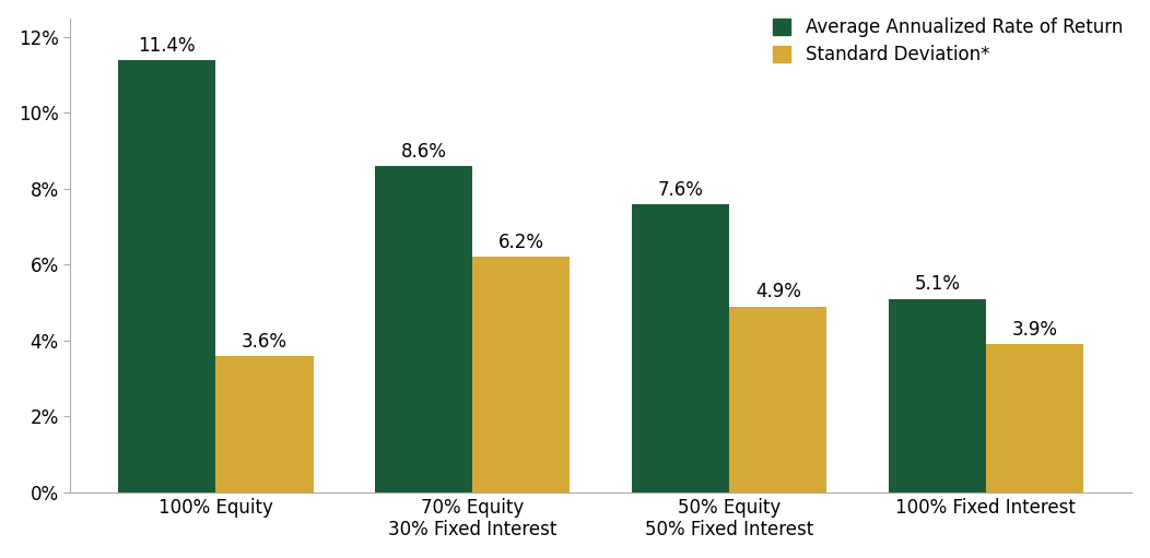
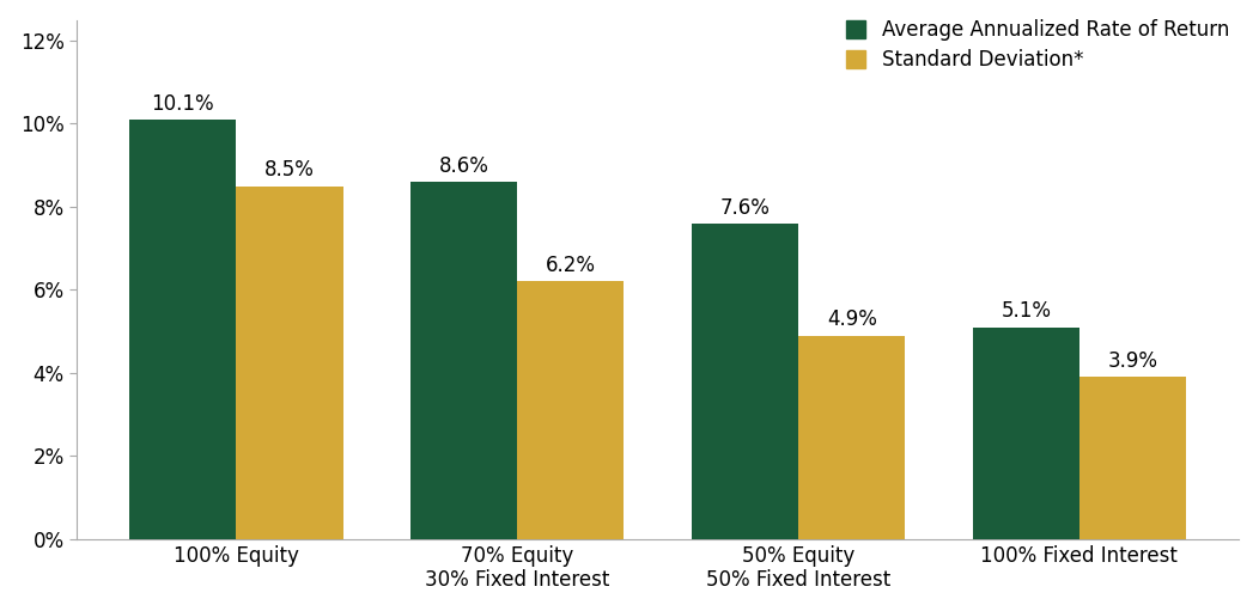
Average Annualized Rate of Return/100% Equity: 11.4% -> 10.1%
Standard Deviation*/100% Equity: 3.6% -> 8.5%
